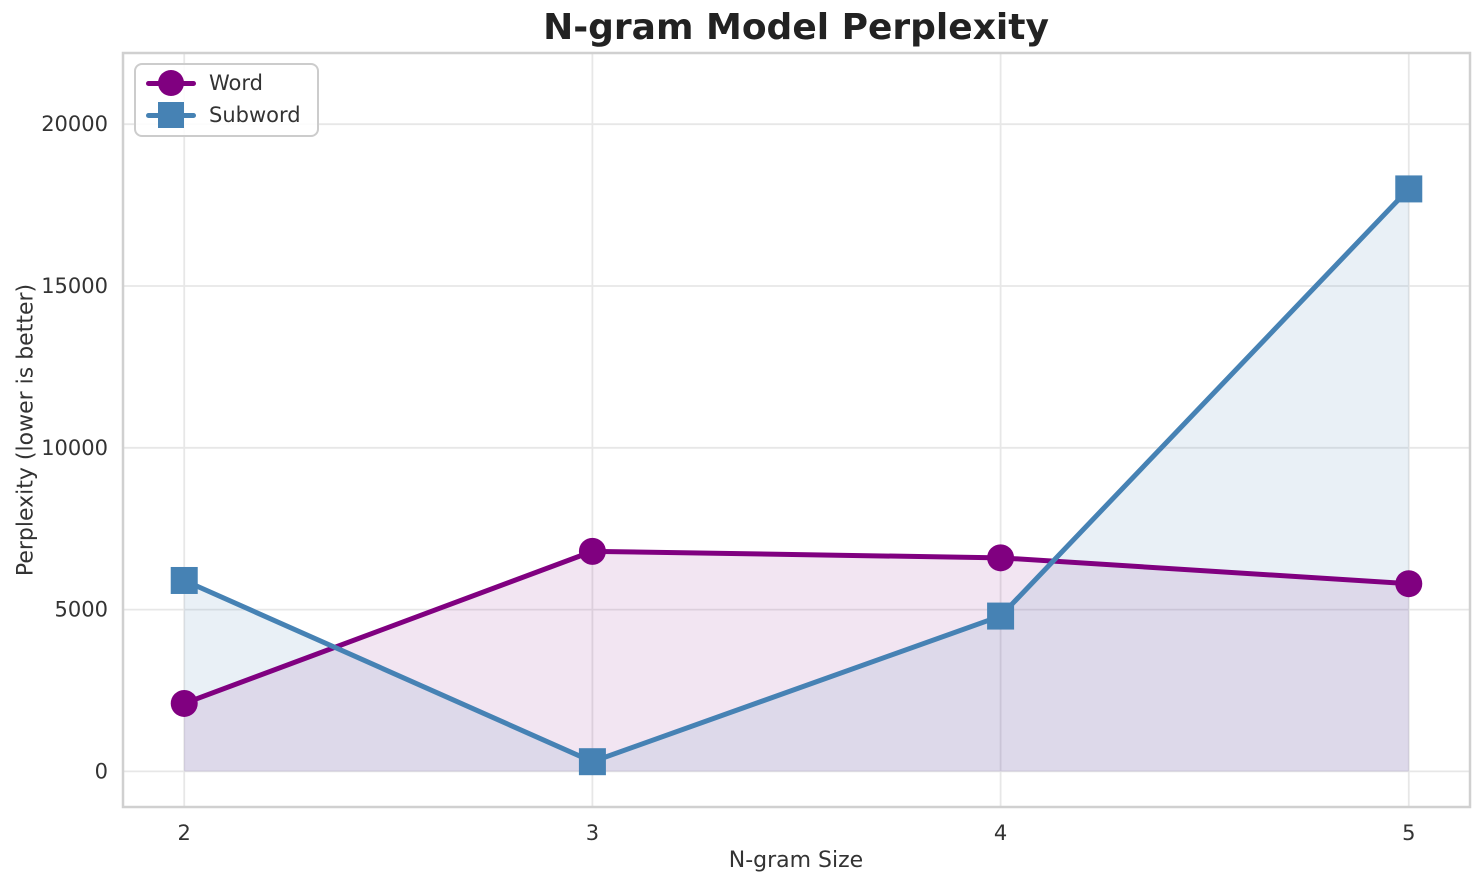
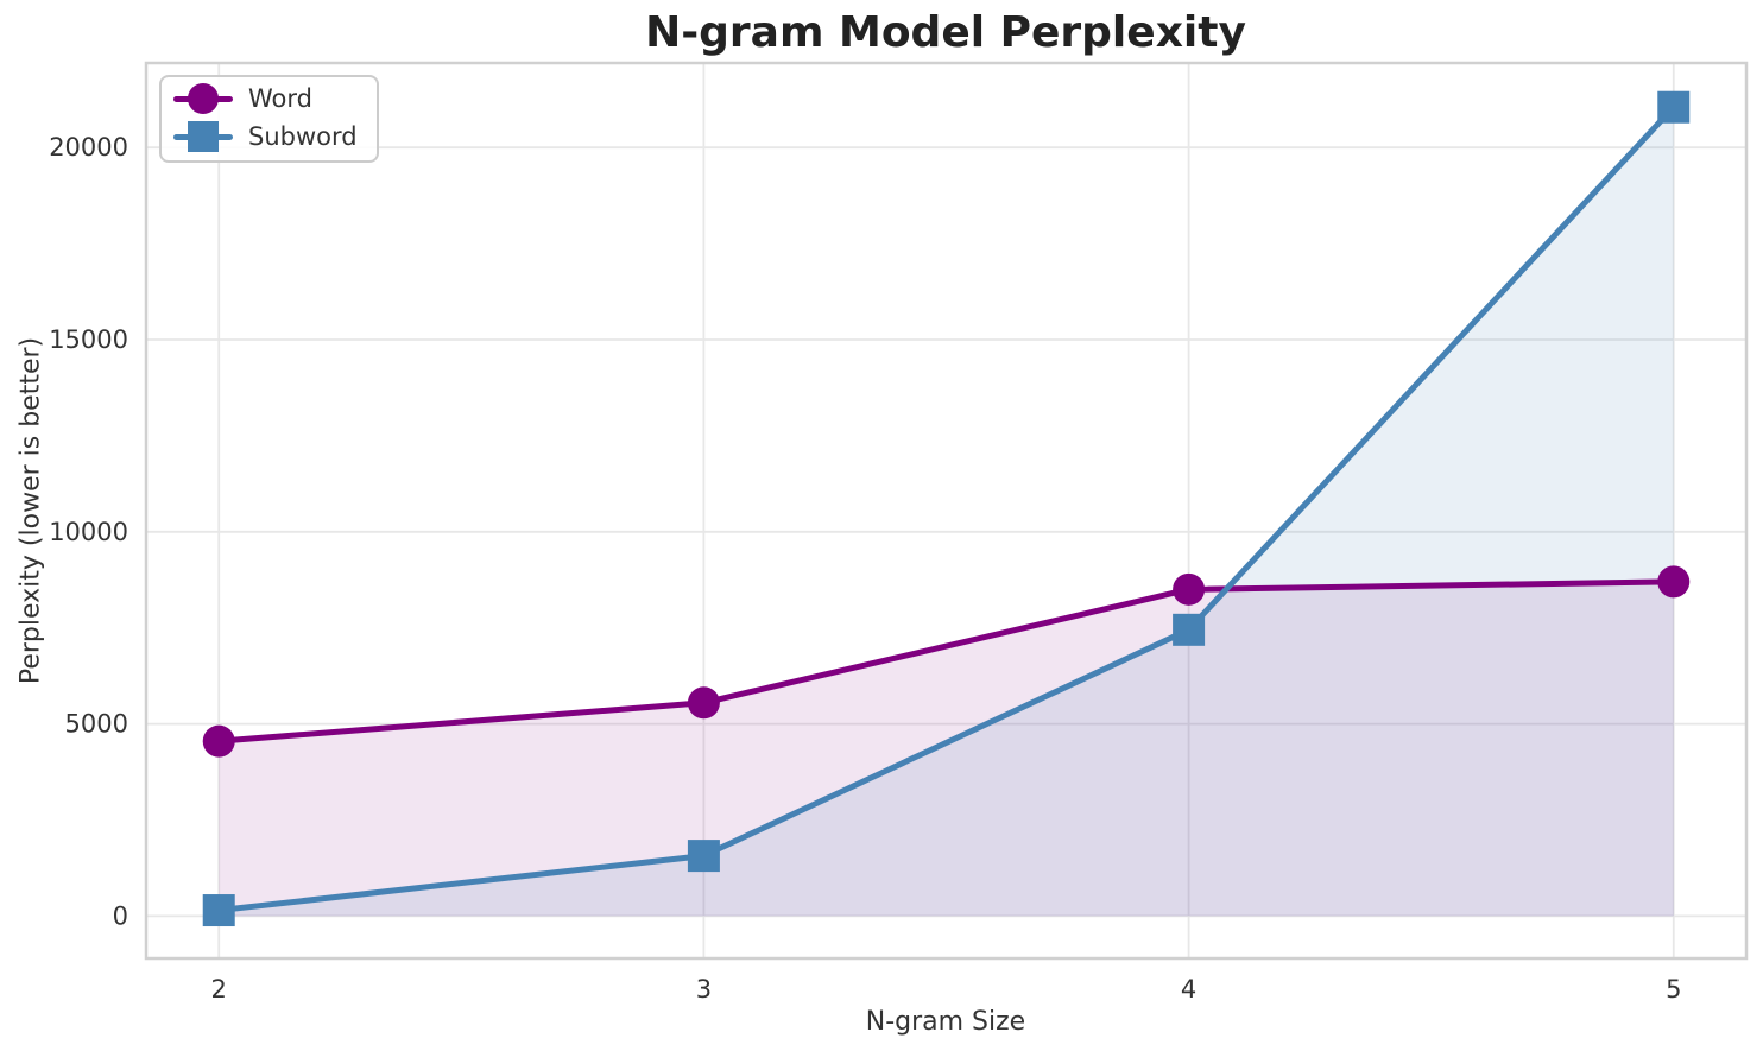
Word/2: 2100 -> 4600
Subword/2: 5900 -> 200
Word/3: 6800 -> 5600
Subword/3: 300 -> 1600
Word/4: 6600 -> 8500
Subword/4: 4800 -> 7400
Word/5: 5800 -> 8700
Subword/5: 18000 -> 21000
